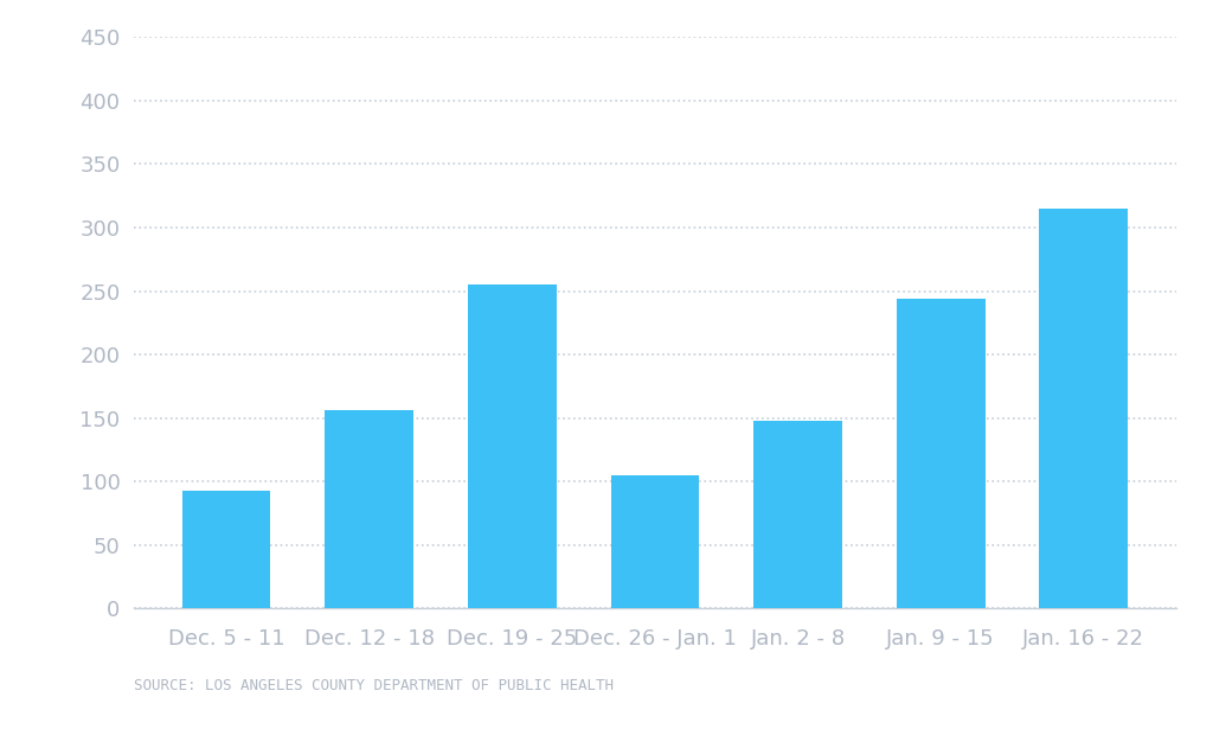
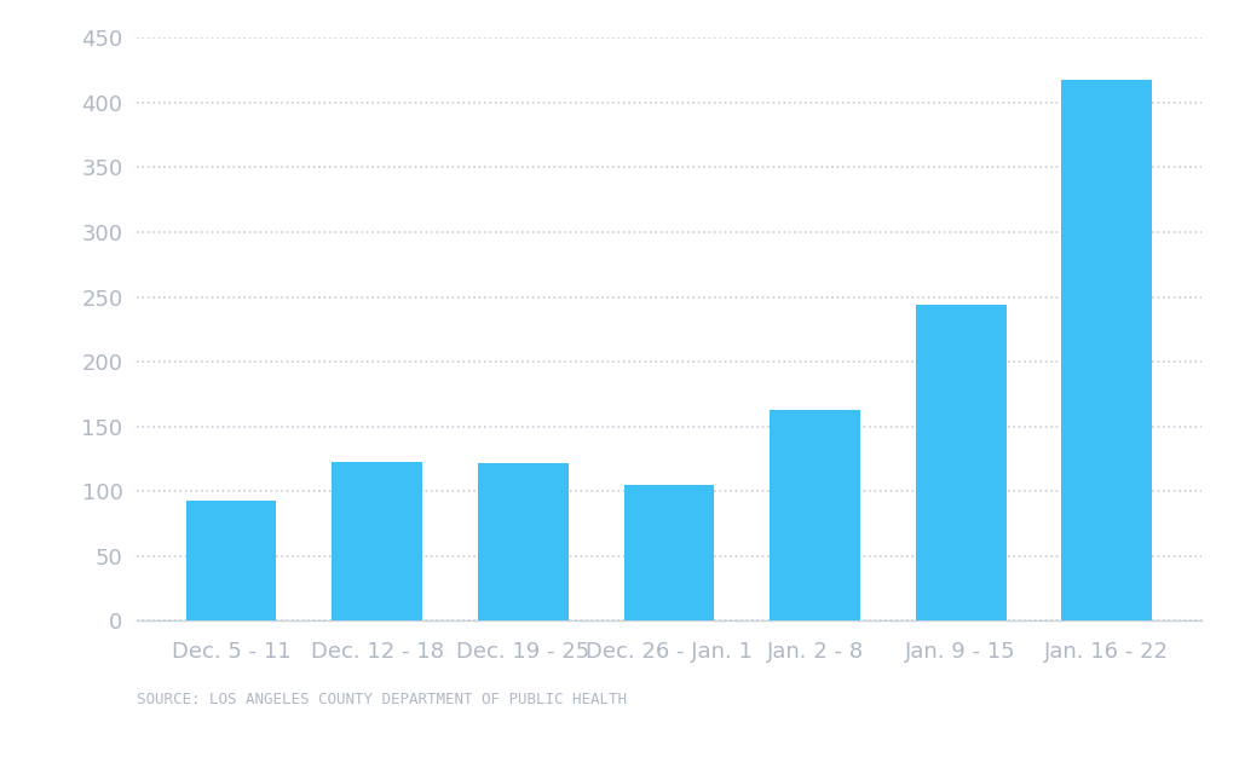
Dec. 12 - 18: 156 -> 123
Dec. 19 - 25: 255 -> 122
Jan. 2 - 8: 148 -> 163
Jan. 16 - 22: 315 -> 418
